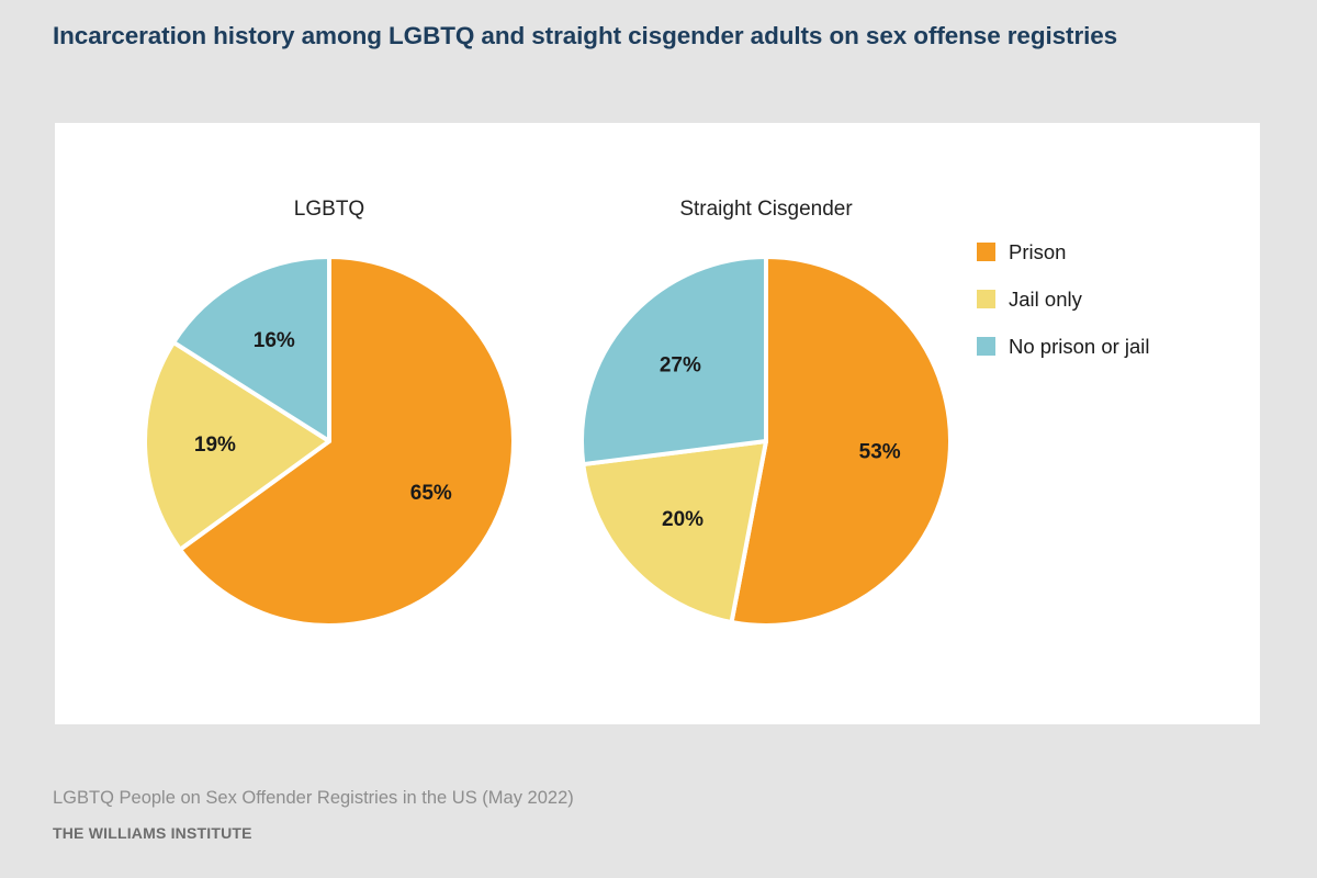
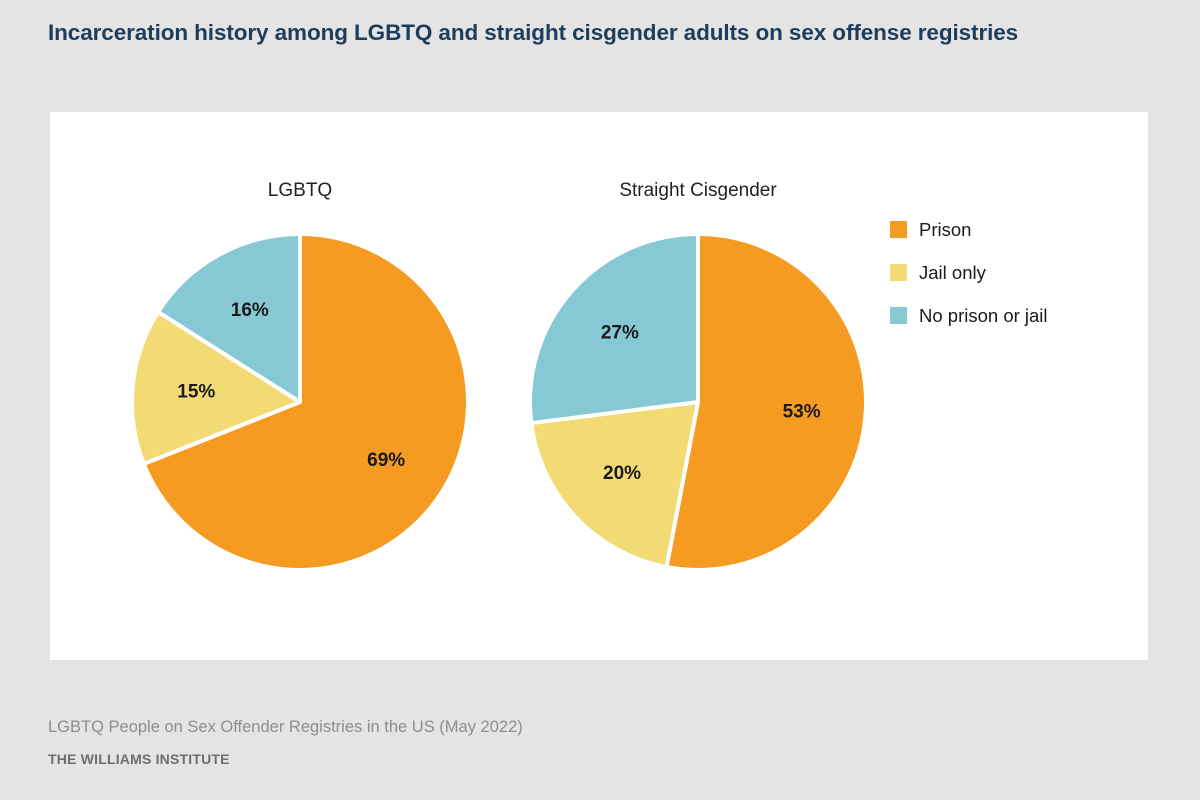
LGBTQ/Prison: 65% -> 69%
LGBTQ/Jail only: 19% -> 15%
